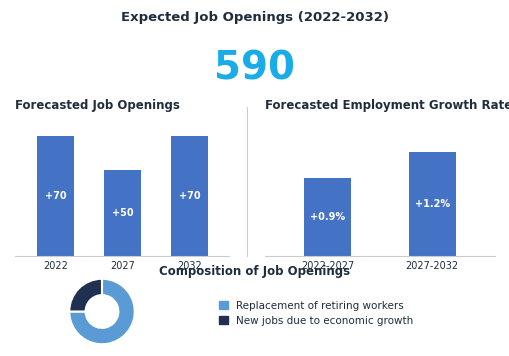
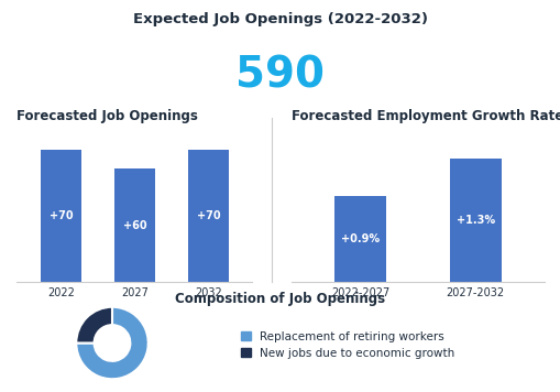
2027: +50 -> +60
2027-2032: +1.2% -> +1.3%
